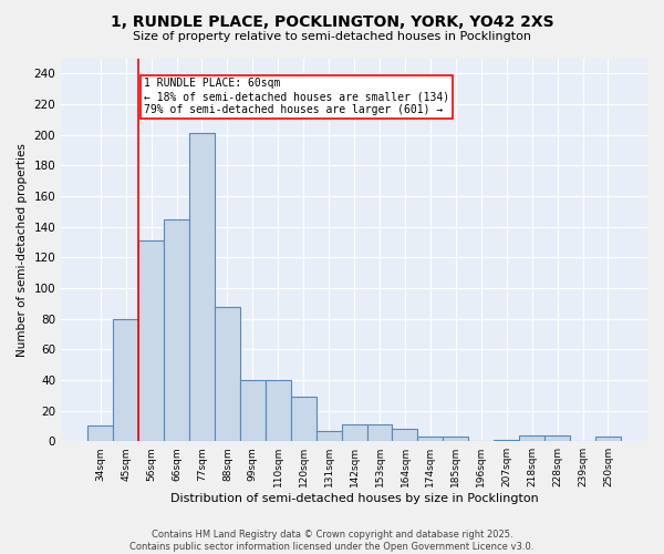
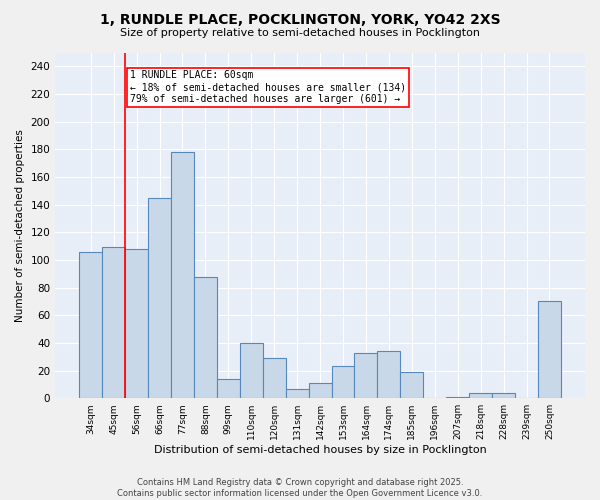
34sqm: 10 -> 106
45sqm: 80 -> 109
56sqm: 131 -> 108
77sqm: 201 -> 178
99sqm: 40 -> 14
153sqm: 11 -> 23
164sqm: 8 -> 33
174sqm: 3 -> 34
185sqm: 3 -> 19
250sqm: 3 -> 70
